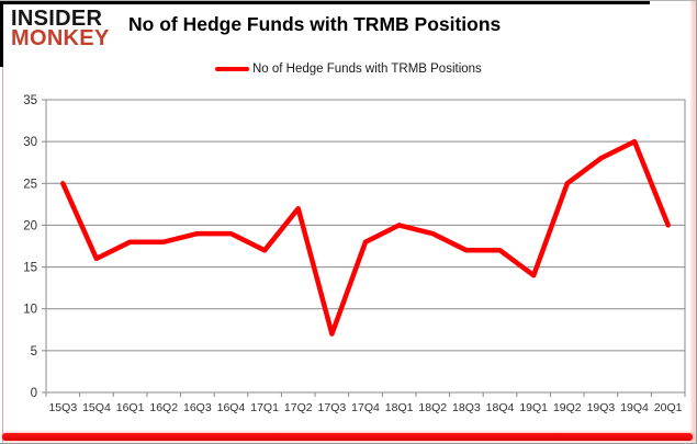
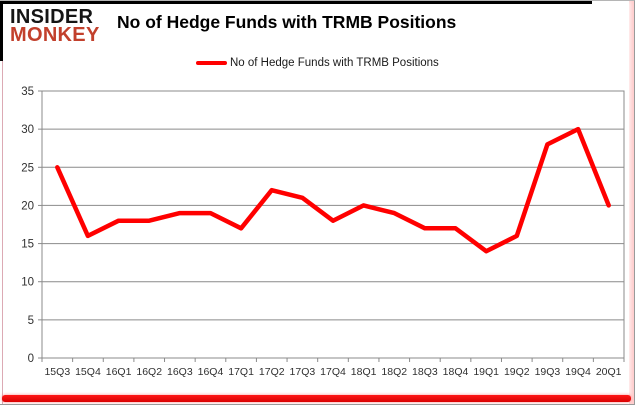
17Q3: 7 -> 21
19Q2: 25 -> 16
